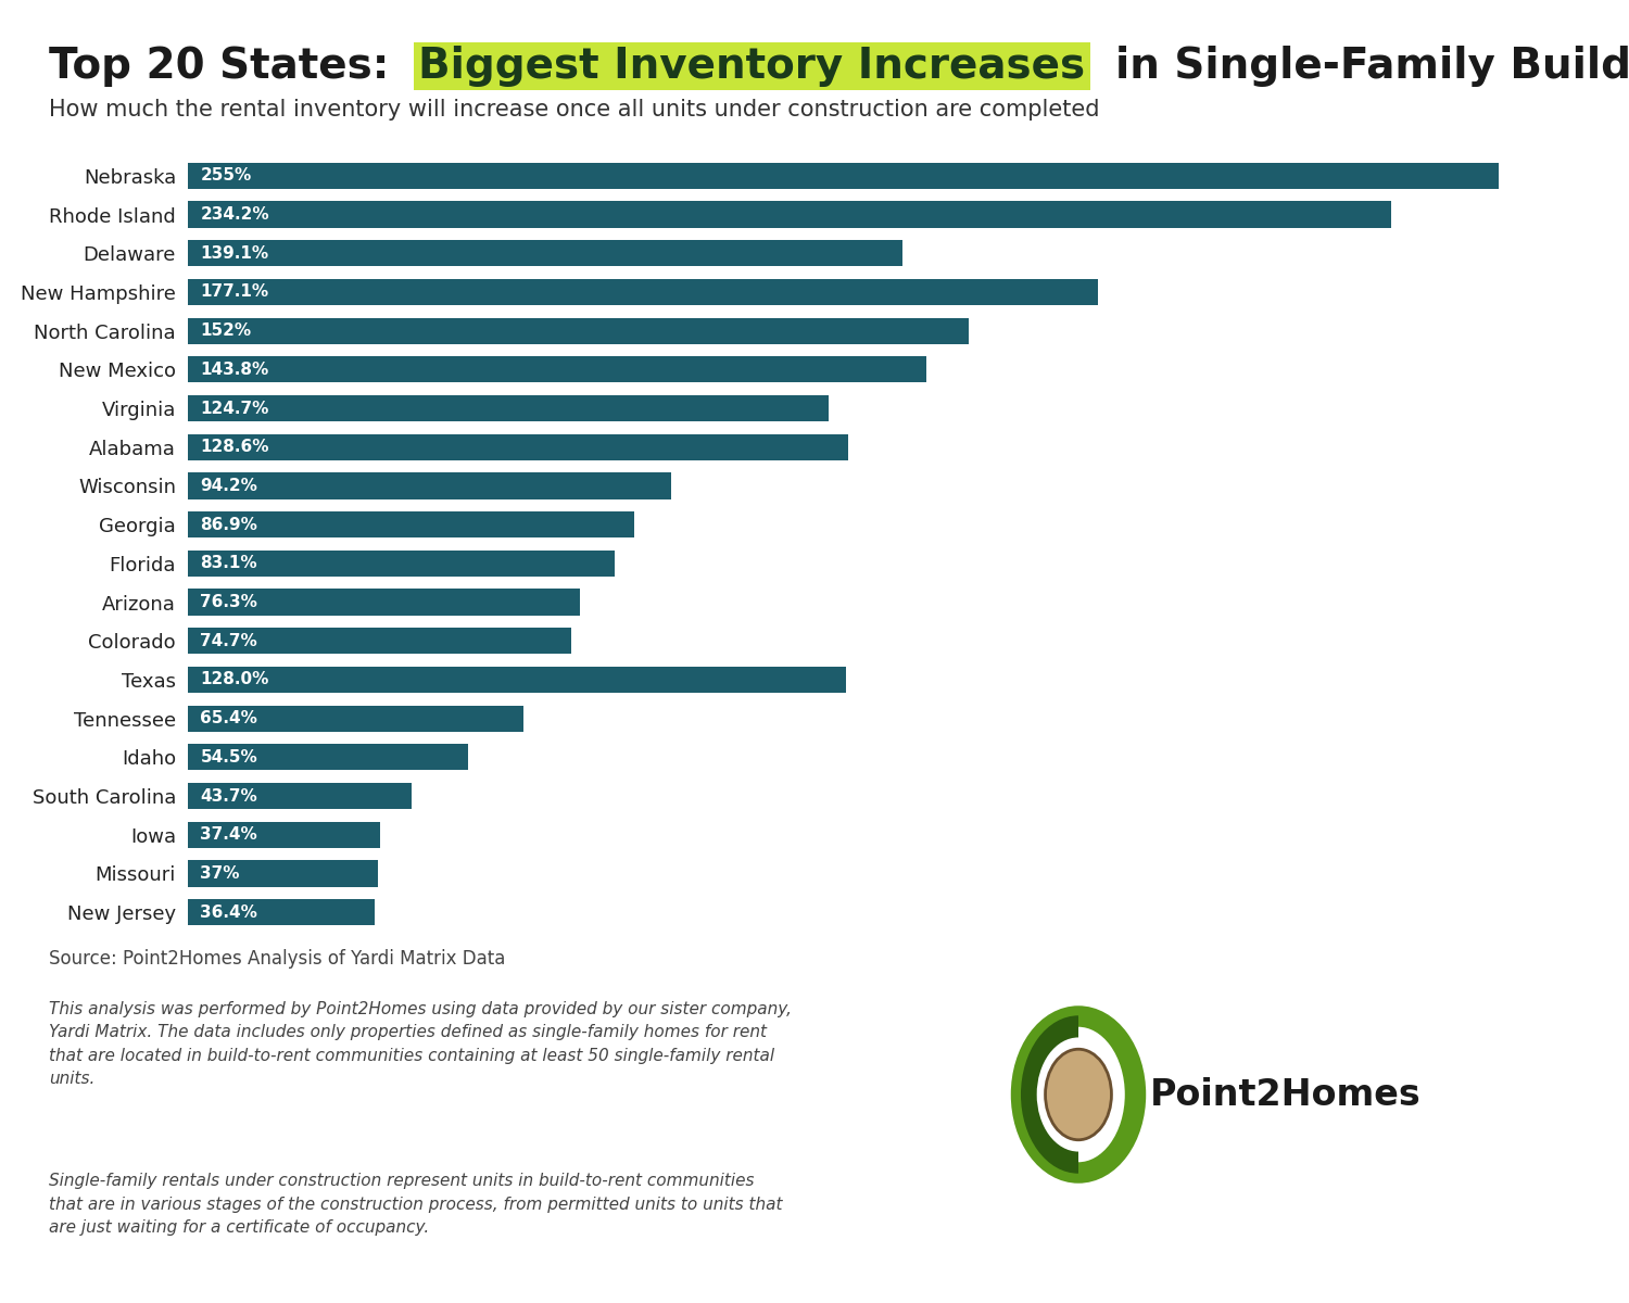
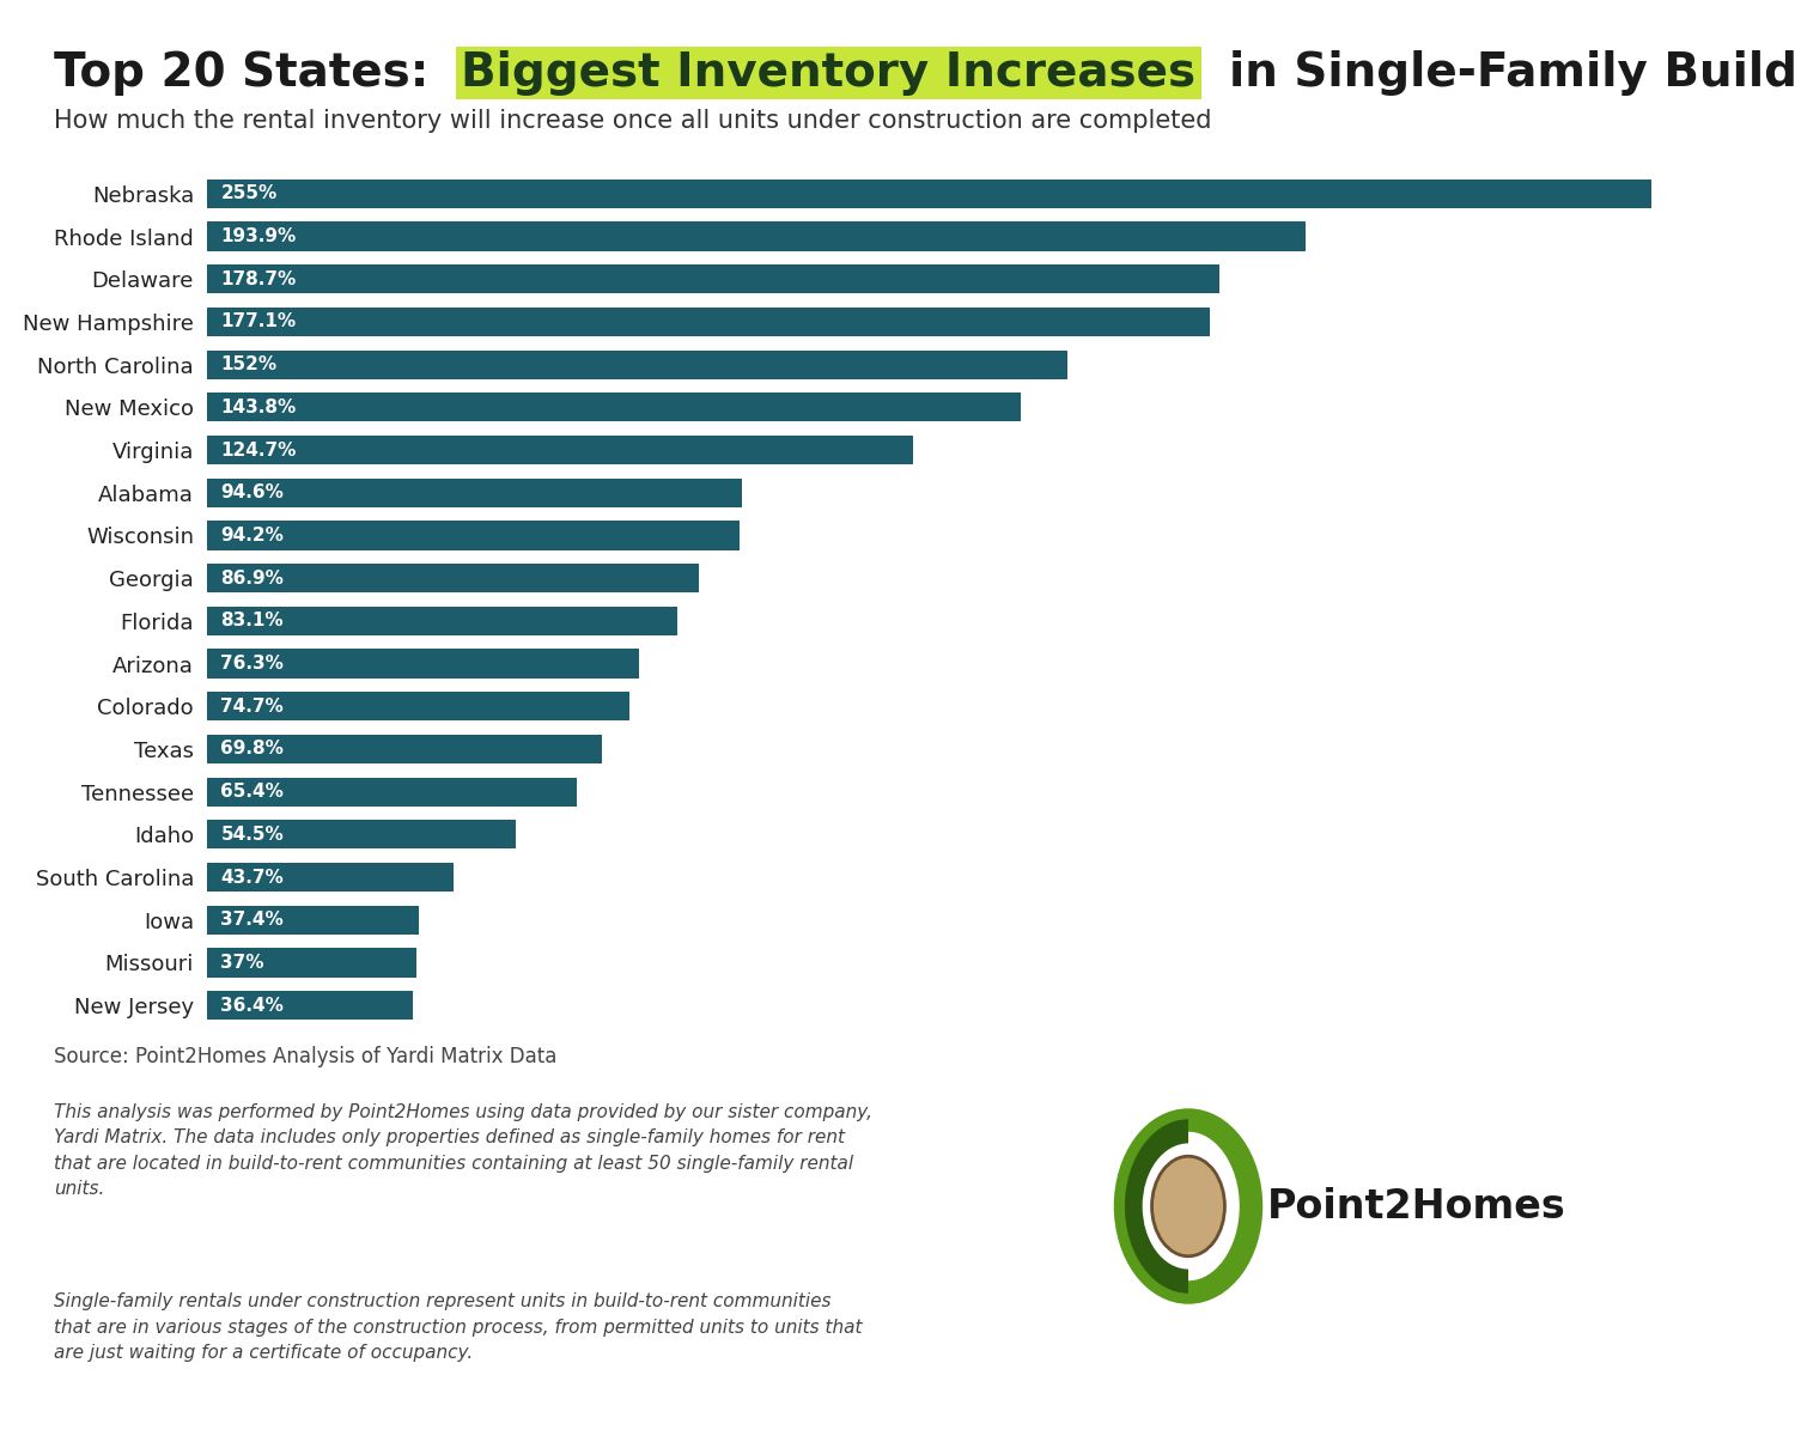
Rhode Island: 234.2% -> 193.9%
Delaware: 139.1% -> 178.7%
Alabama: 128.6% -> 94.6%
Texas: 128.0% -> 69.8%
